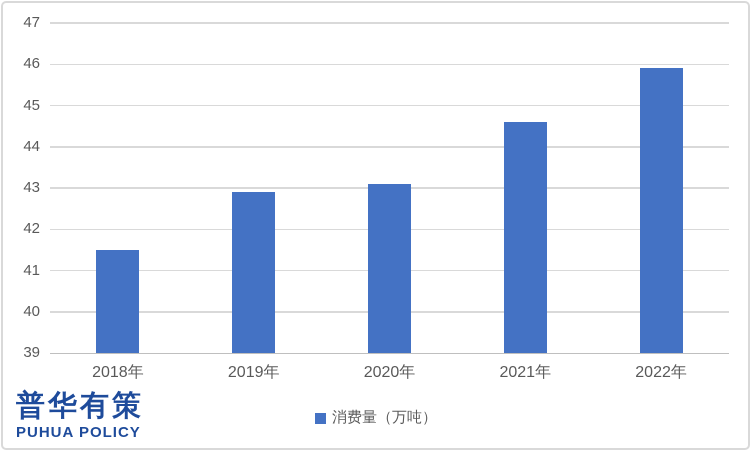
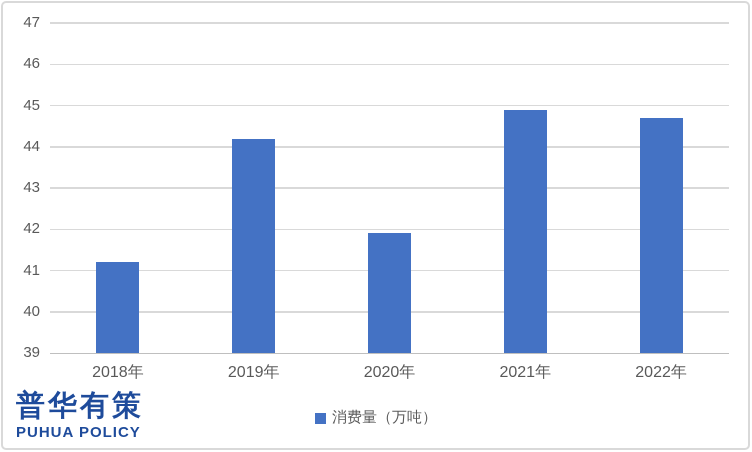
2018年: 41.5 -> 41.2
2019年: 42.9 -> 44.2
2020年: 43.1 -> 41.9
2021年: 44.6 -> 44.9
2022年: 45.9 -> 44.7
